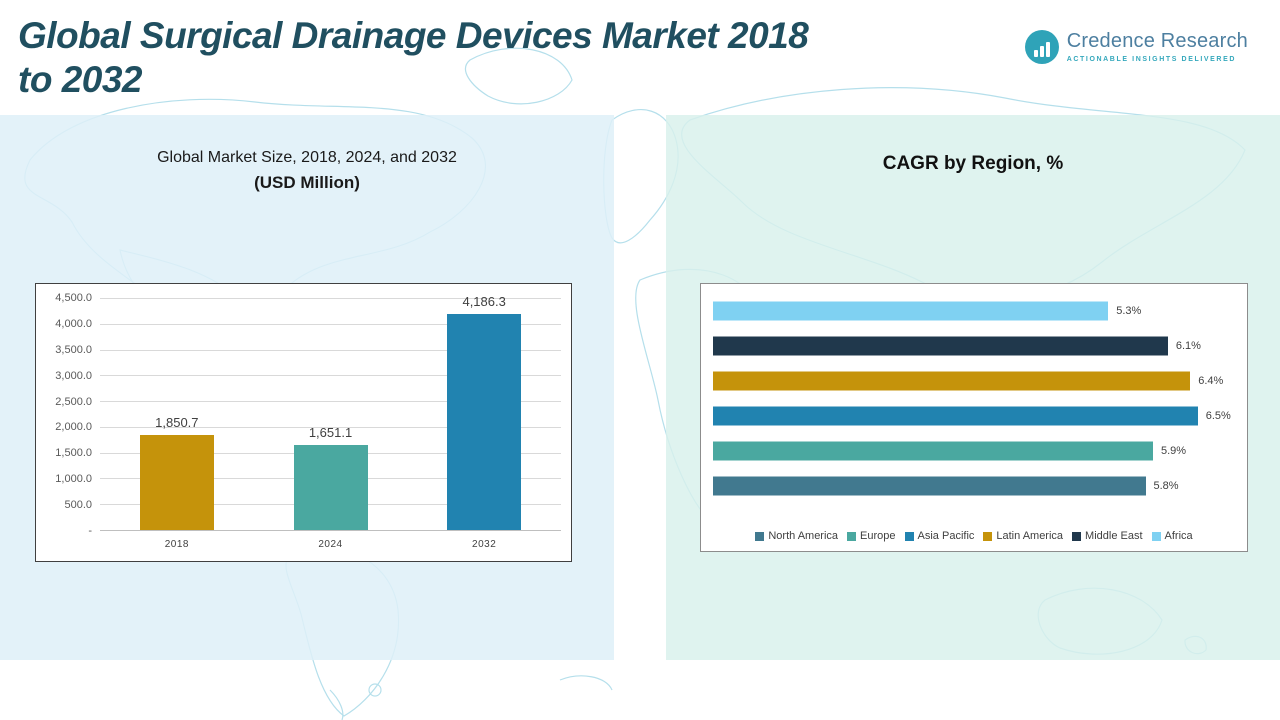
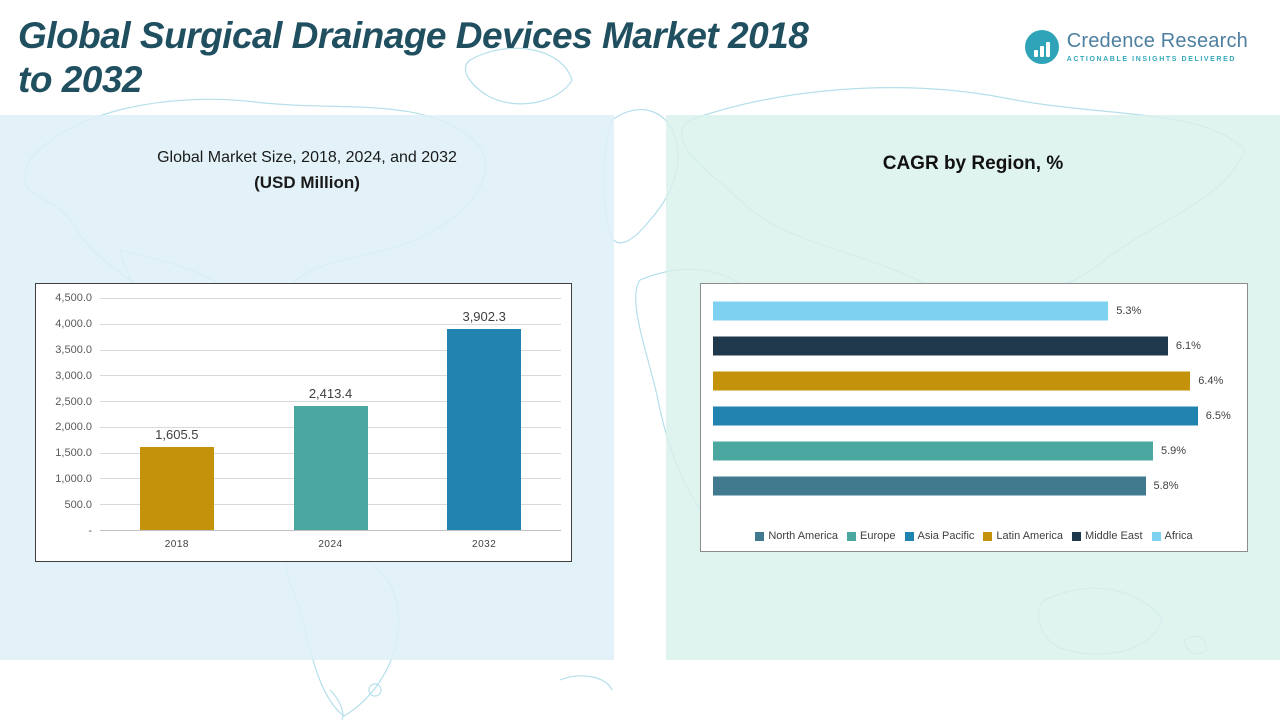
Global Market Size, 2018, 2024, and 2032/2018: 1,850.7 -> 1,605.5
Global Market Size, 2018, 2024, and 2032/2024: 1,651.1 -> 2,413.4
Global Market Size, 2018, 2024, and 2032/2032: 4,186.3 -> 3,902.3
